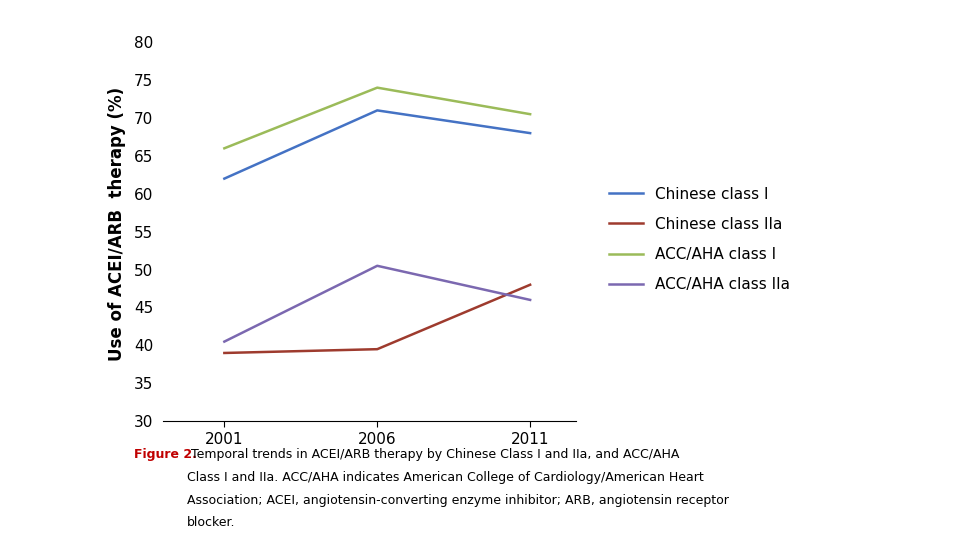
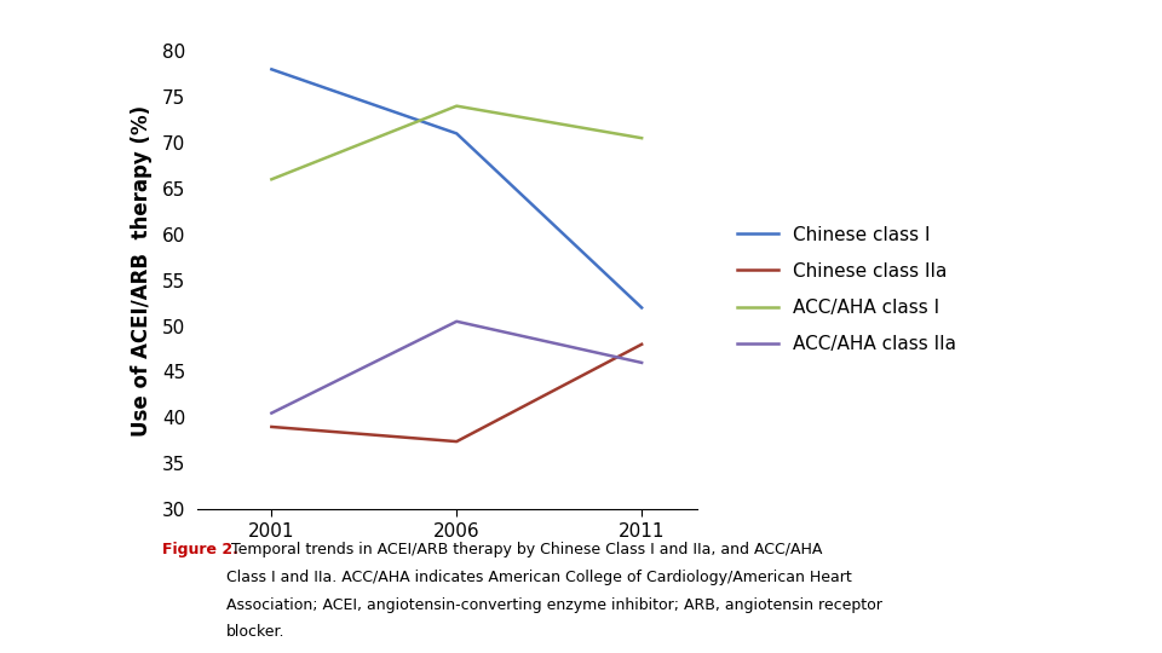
Chinese class I/2001: 62 -> 78
Chinese class IIa/2006: 39.5 -> 37.4
Chinese class I/2011: 68 -> 52
